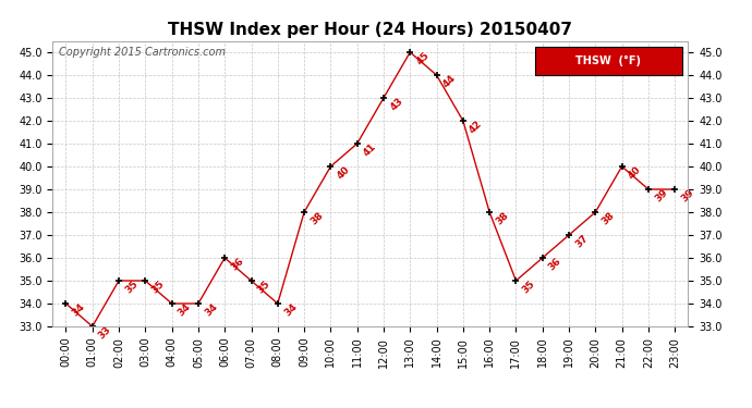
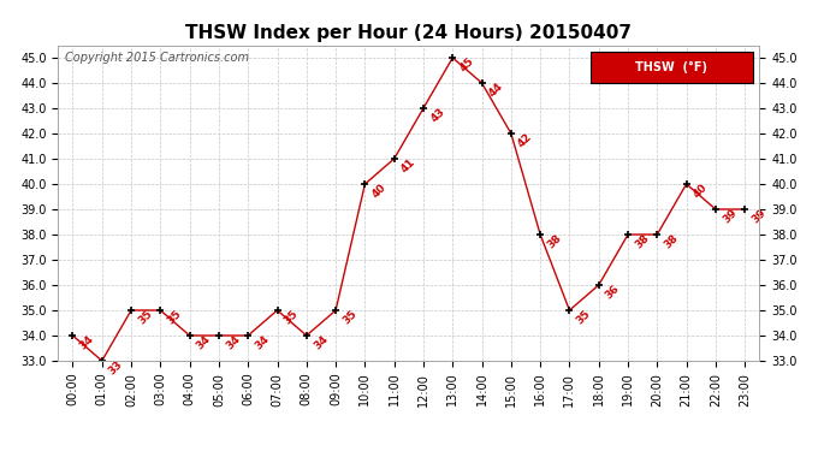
06:00: 36 -> 34
09:00: 38 -> 35
19:00: 37 -> 38
